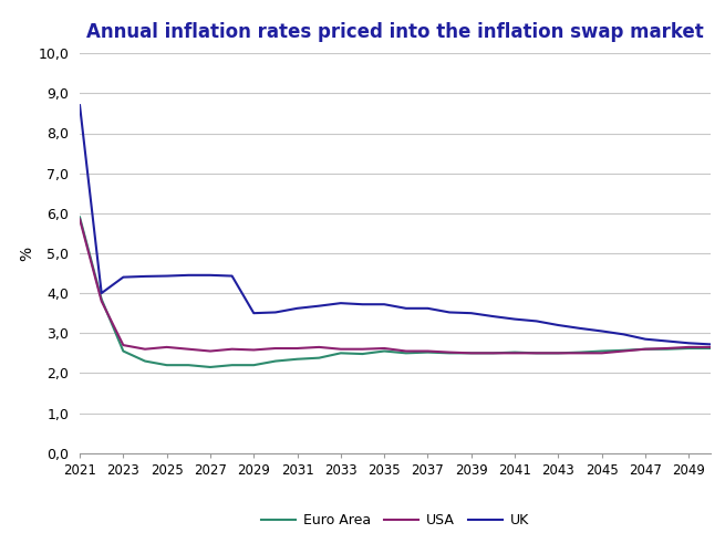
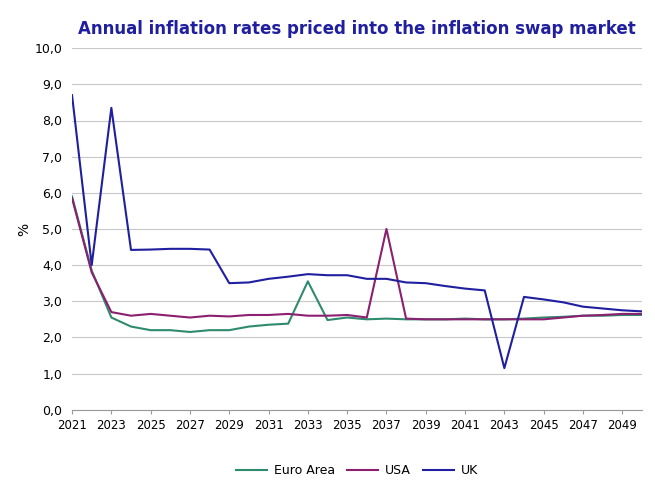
UK/2023: 4,40 -> 8,35
Euro Area/2033: 2,50 -> 3,55
USA/2037: 2,55 -> 5,00
UK/2043: 3,20 -> 1,15
